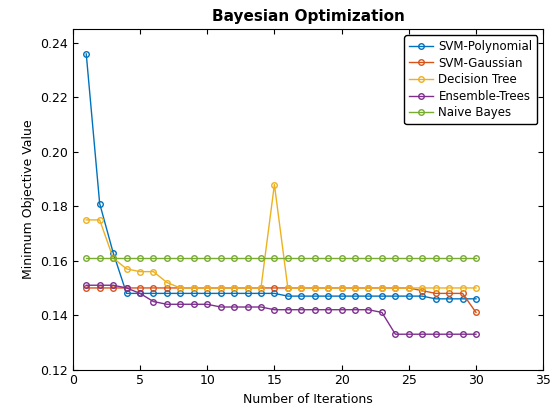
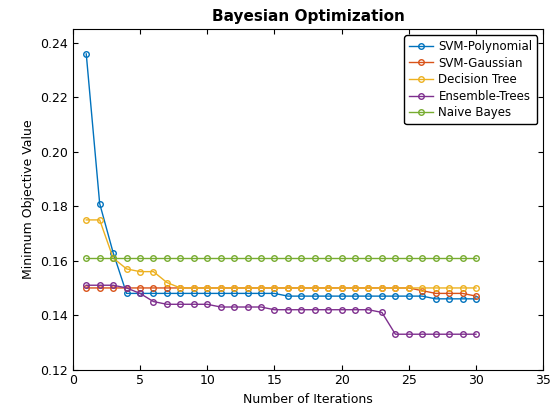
Decision Tree/15: 0.188 -> 0.150
SVM-Gaussian/30: 0.141 -> 0.147
